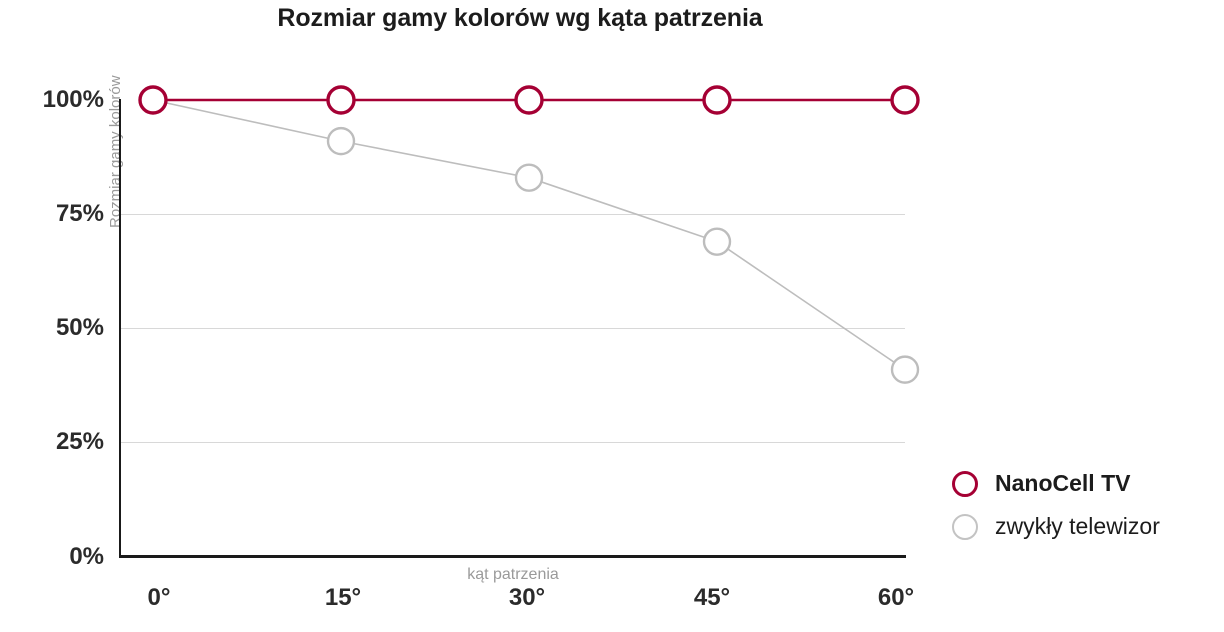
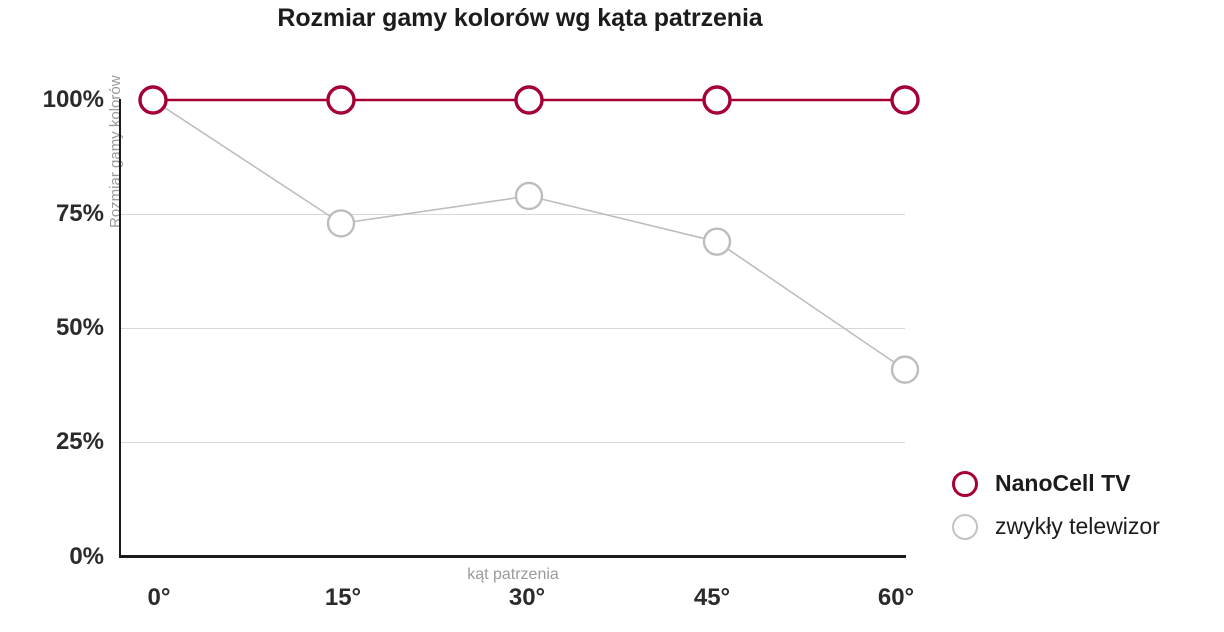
zwykły telewizor/15°: 91% -> 73%
zwykły telewizor/30°: 83% -> 79%
